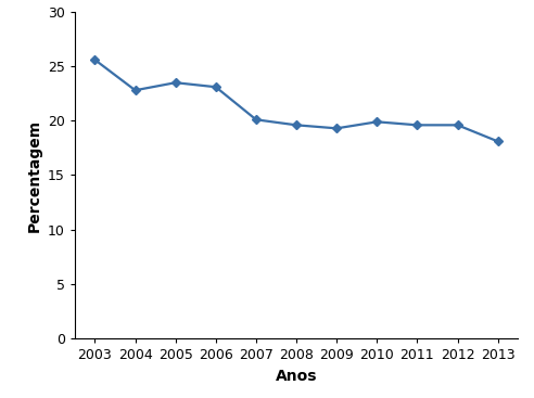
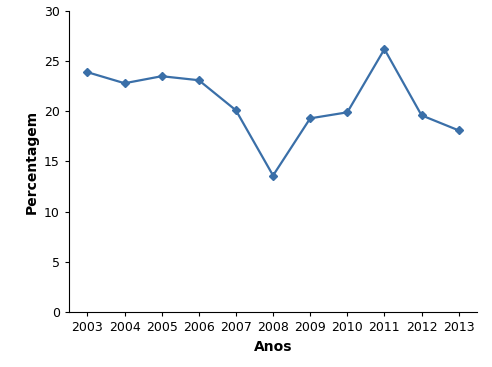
2003: 25.6 -> 23.9
2008: 19.6 -> 13.6
2011: 19.6 -> 26.2
